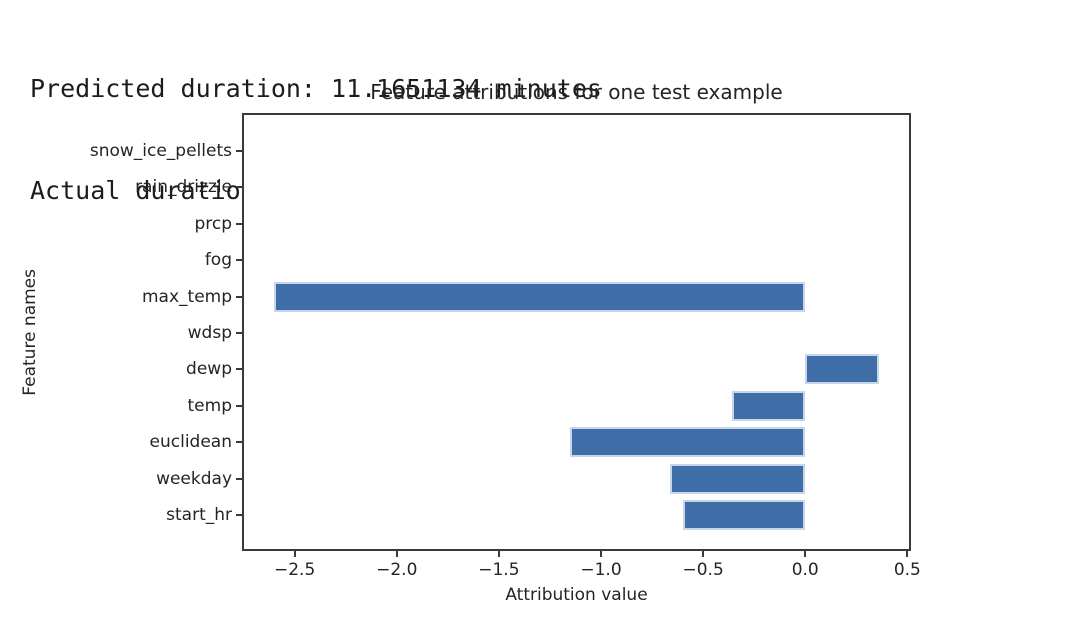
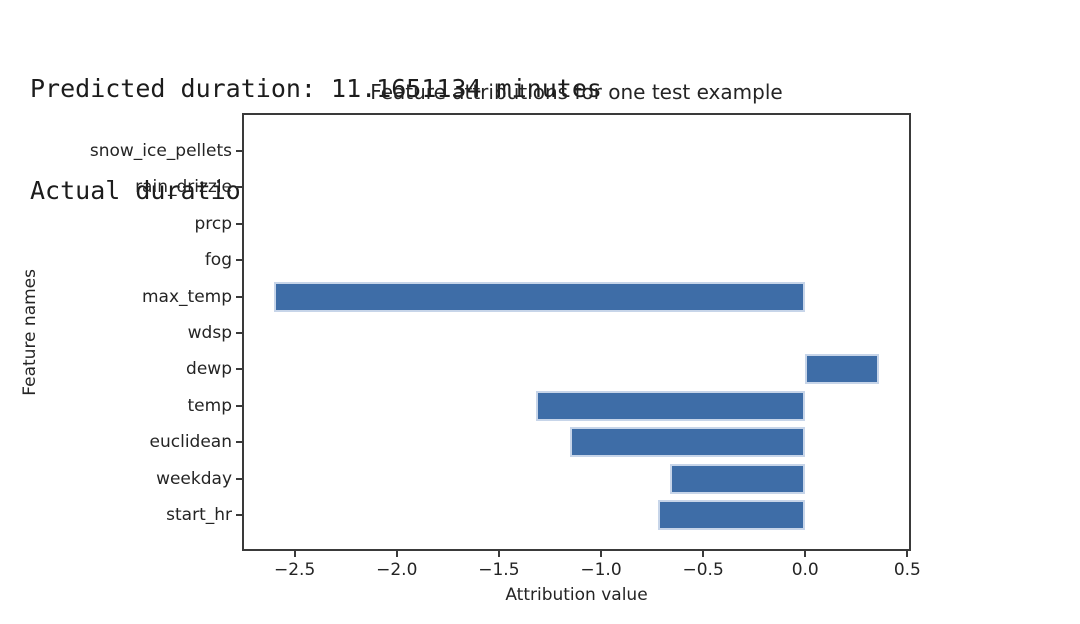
temp: -0.36 -> -1.32
start_hr: -0.60 -> -0.72
